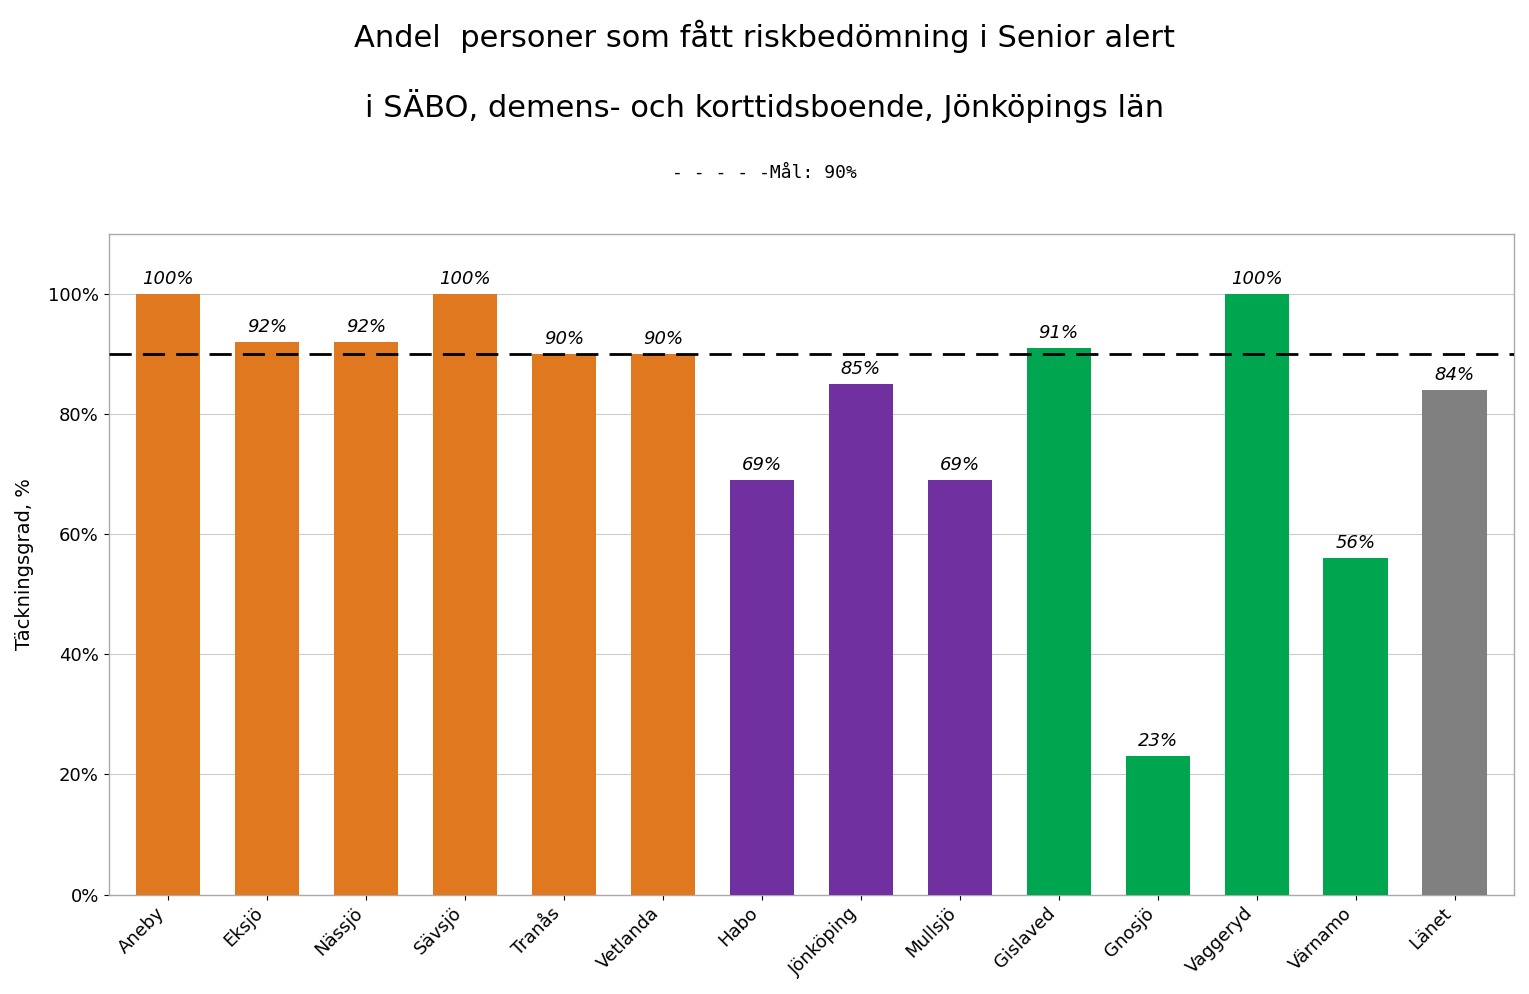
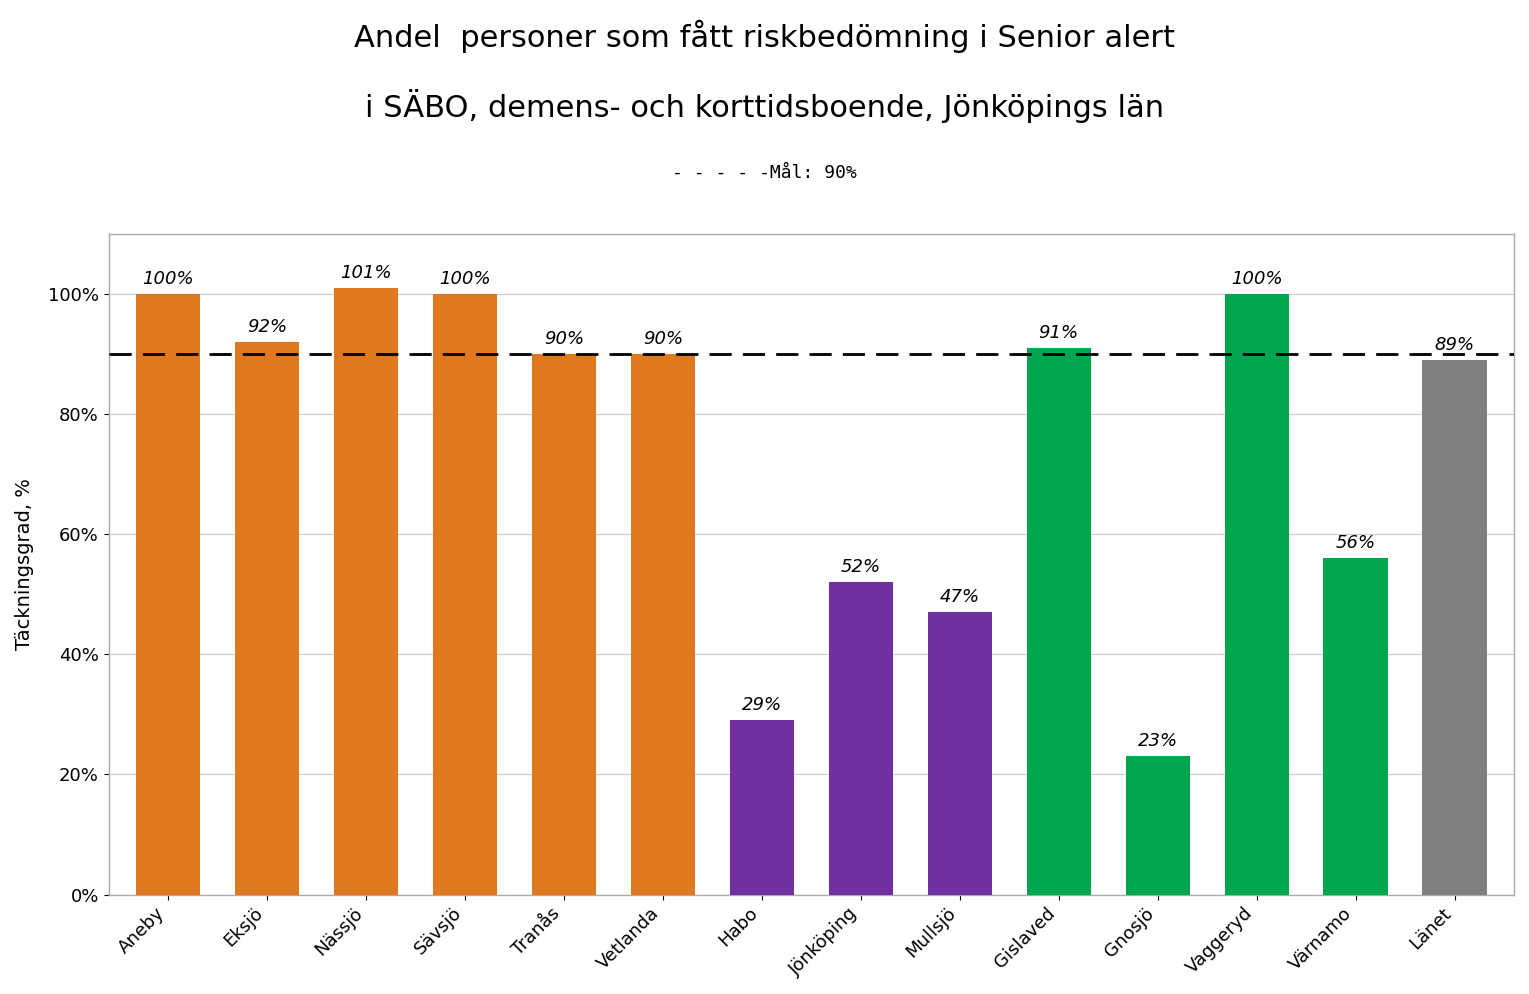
Nässjö: 92% -> 101%
Habo: 69% -> 29%
Jönköping: 85% -> 52%
Mullsjö: 69% -> 47%
Länet: 84% -> 89%
